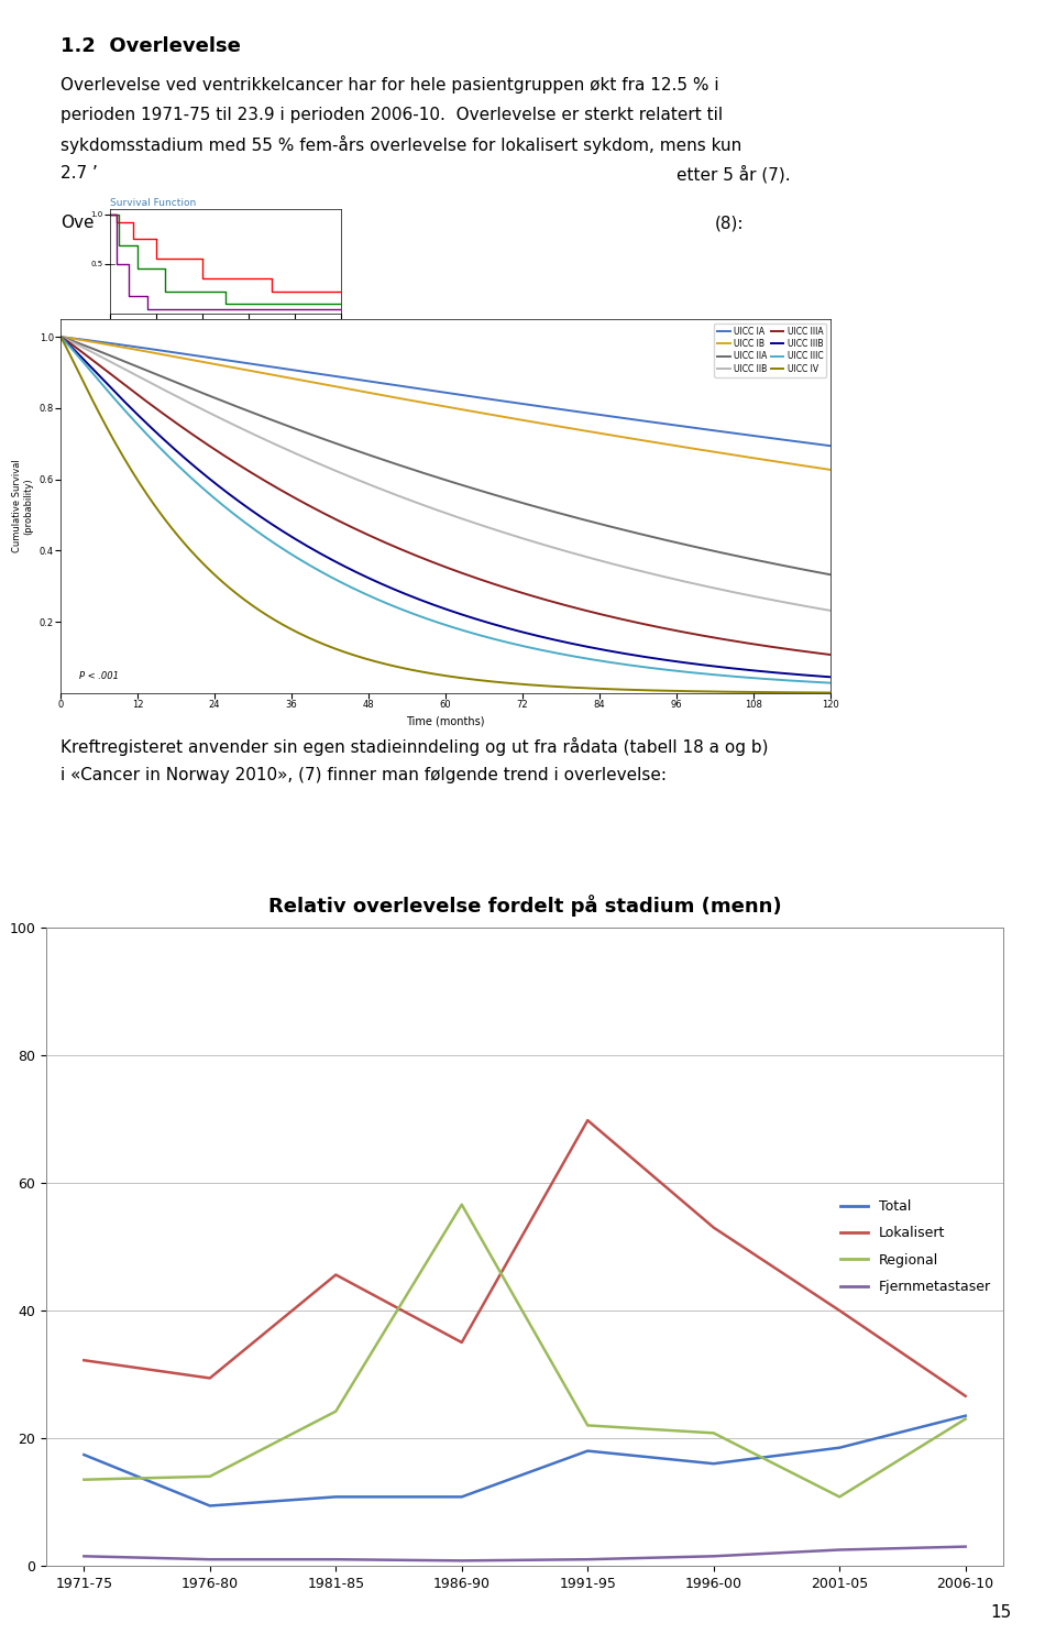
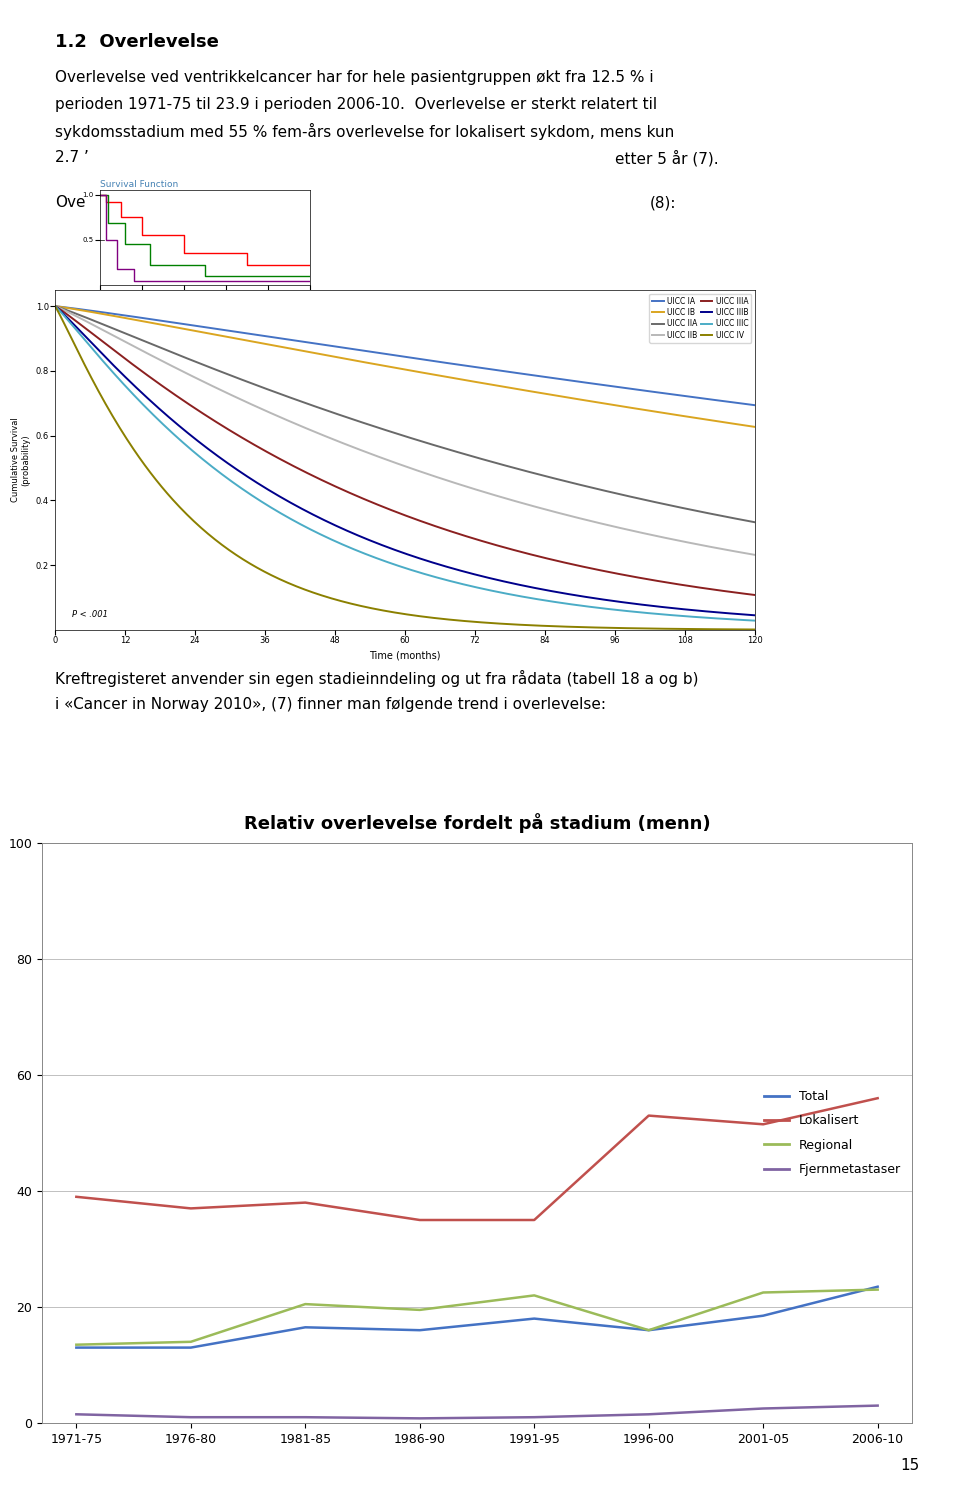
Relativ overlevelse fordelt på stadium (menn)/Total/1971-75: 17.4 -> 13.0
Relativ overlevelse fordelt på stadium (menn)/Lokalisert/1971-75: 32.2 -> 39.0
Relativ overlevelse fordelt på stadium (menn)/Total/1976-80: 9.4 -> 13.0
Relativ overlevelse fordelt på stadium (menn)/Lokalisert/1976-80: 29.4 -> 37.0
Relativ overlevelse fordelt på stadium (menn)/Total/1981-85: 10.8 -> 16.5
Relativ overlevelse fordelt på stadium (menn)/Lokalisert/1981-85: 45.6 -> 38.0
Relativ overlevelse fordelt på stadium (menn)/Regional/1981-85: 24.2 -> 20.5
Relativ overlevelse fordelt på stadium (menn)/Total/1986-90: 10.8 -> 16.0
Relativ overlevelse fordelt på stadium (menn)/Regional/1986-90: 56.6 -> 19.5
Relativ overlevelse fordelt på stadium (menn)/Lokalisert/1991-95: 69.8 -> 35.0
Relativ overlevelse fordelt på stadium (menn)/Regional/1996-00: 20.8 -> 16.0
Relativ overlevelse fordelt på stadium (menn)/Lokalisert/2001-05: 40.0 -> 51.5
Relativ overlevelse fordelt på stadium (menn)/Regional/2001-05: 10.8 -> 22.5
Relativ overlevelse fordelt på stadium (menn)/Lokalisert/2006-10: 26.6 -> 56.0
